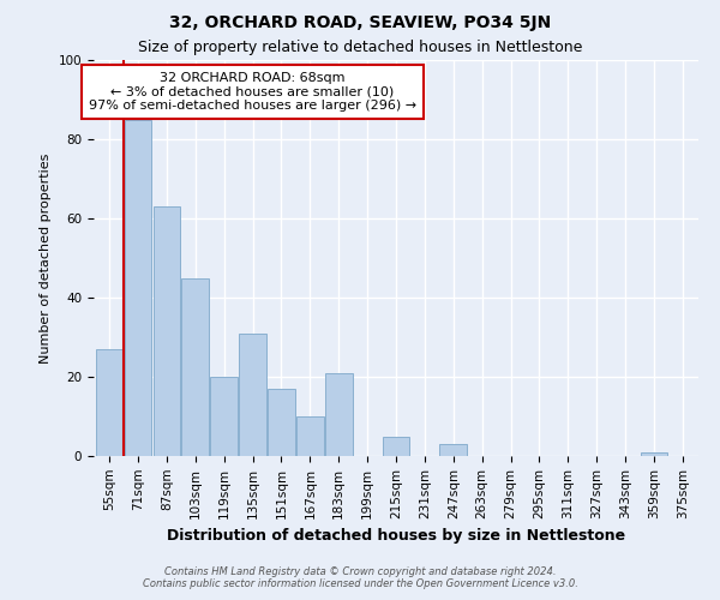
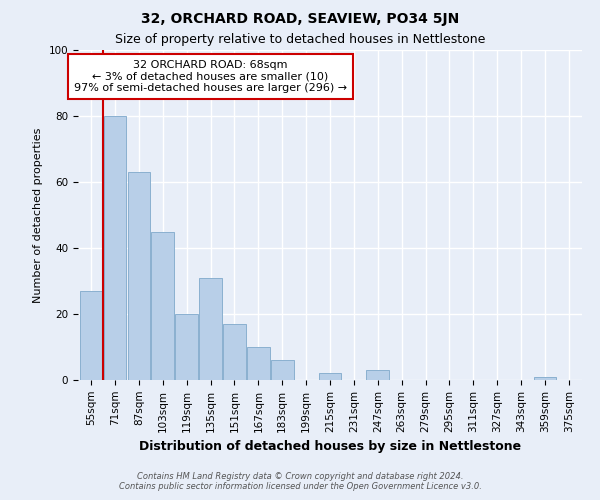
71sqm: 85 -> 80
183sqm: 21 -> 6
215sqm: 5 -> 2
